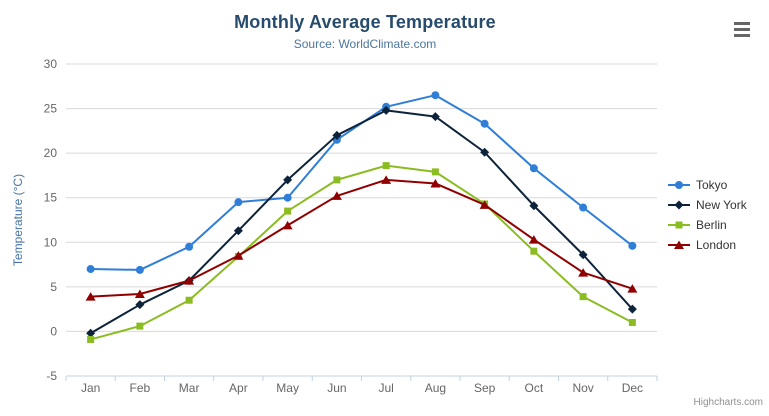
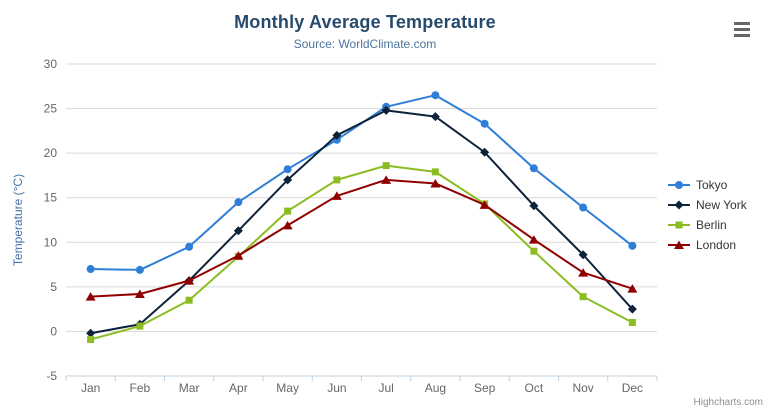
New York/Feb: 3 -> 1
Tokyo/May: 15 -> 18
